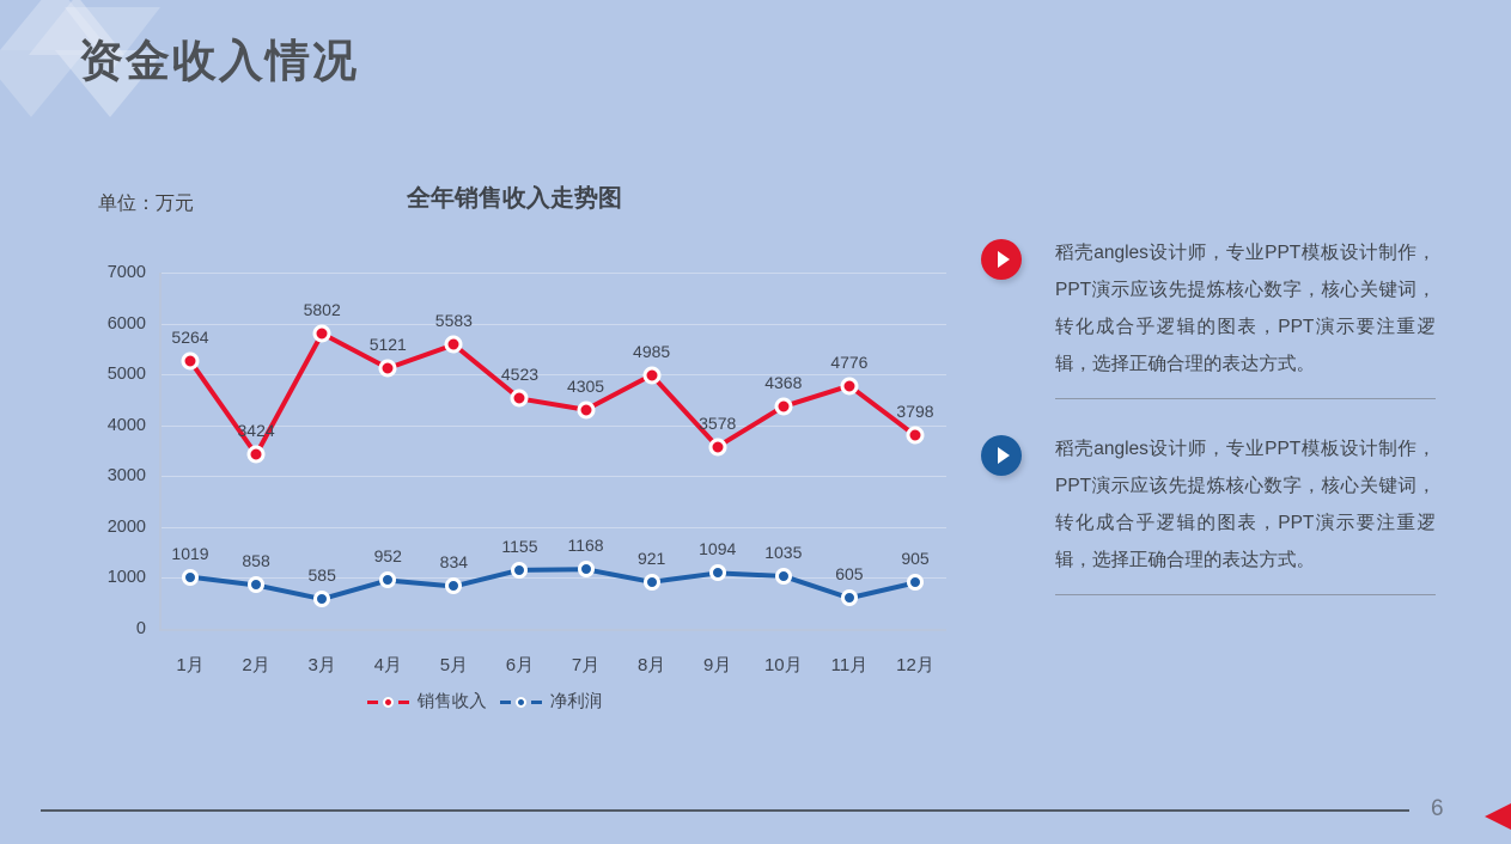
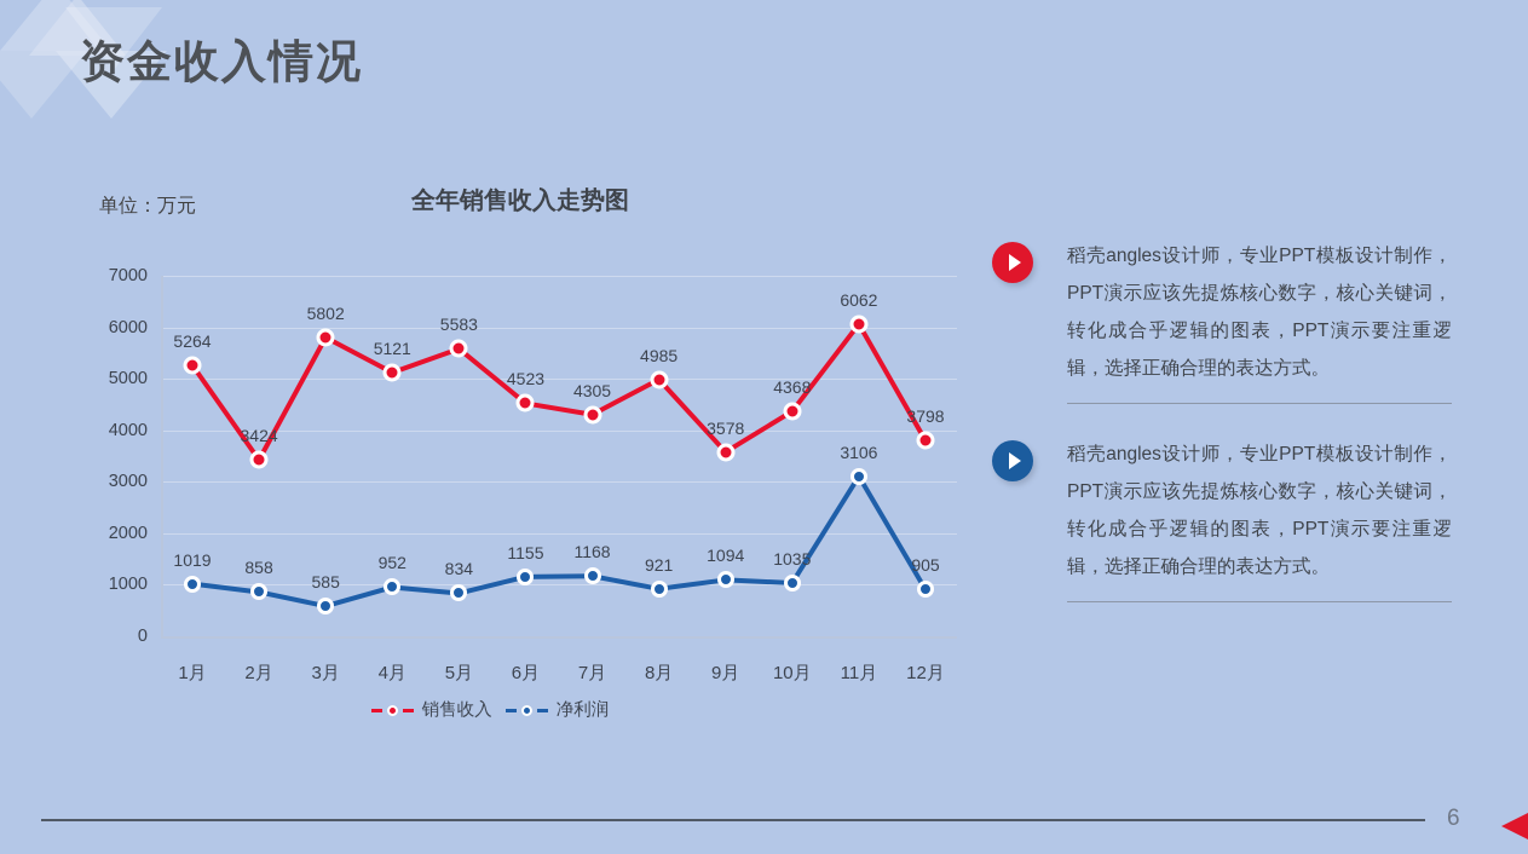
销售收入/11月: 4776 -> 6062
净利润/11月: 605 -> 3106
